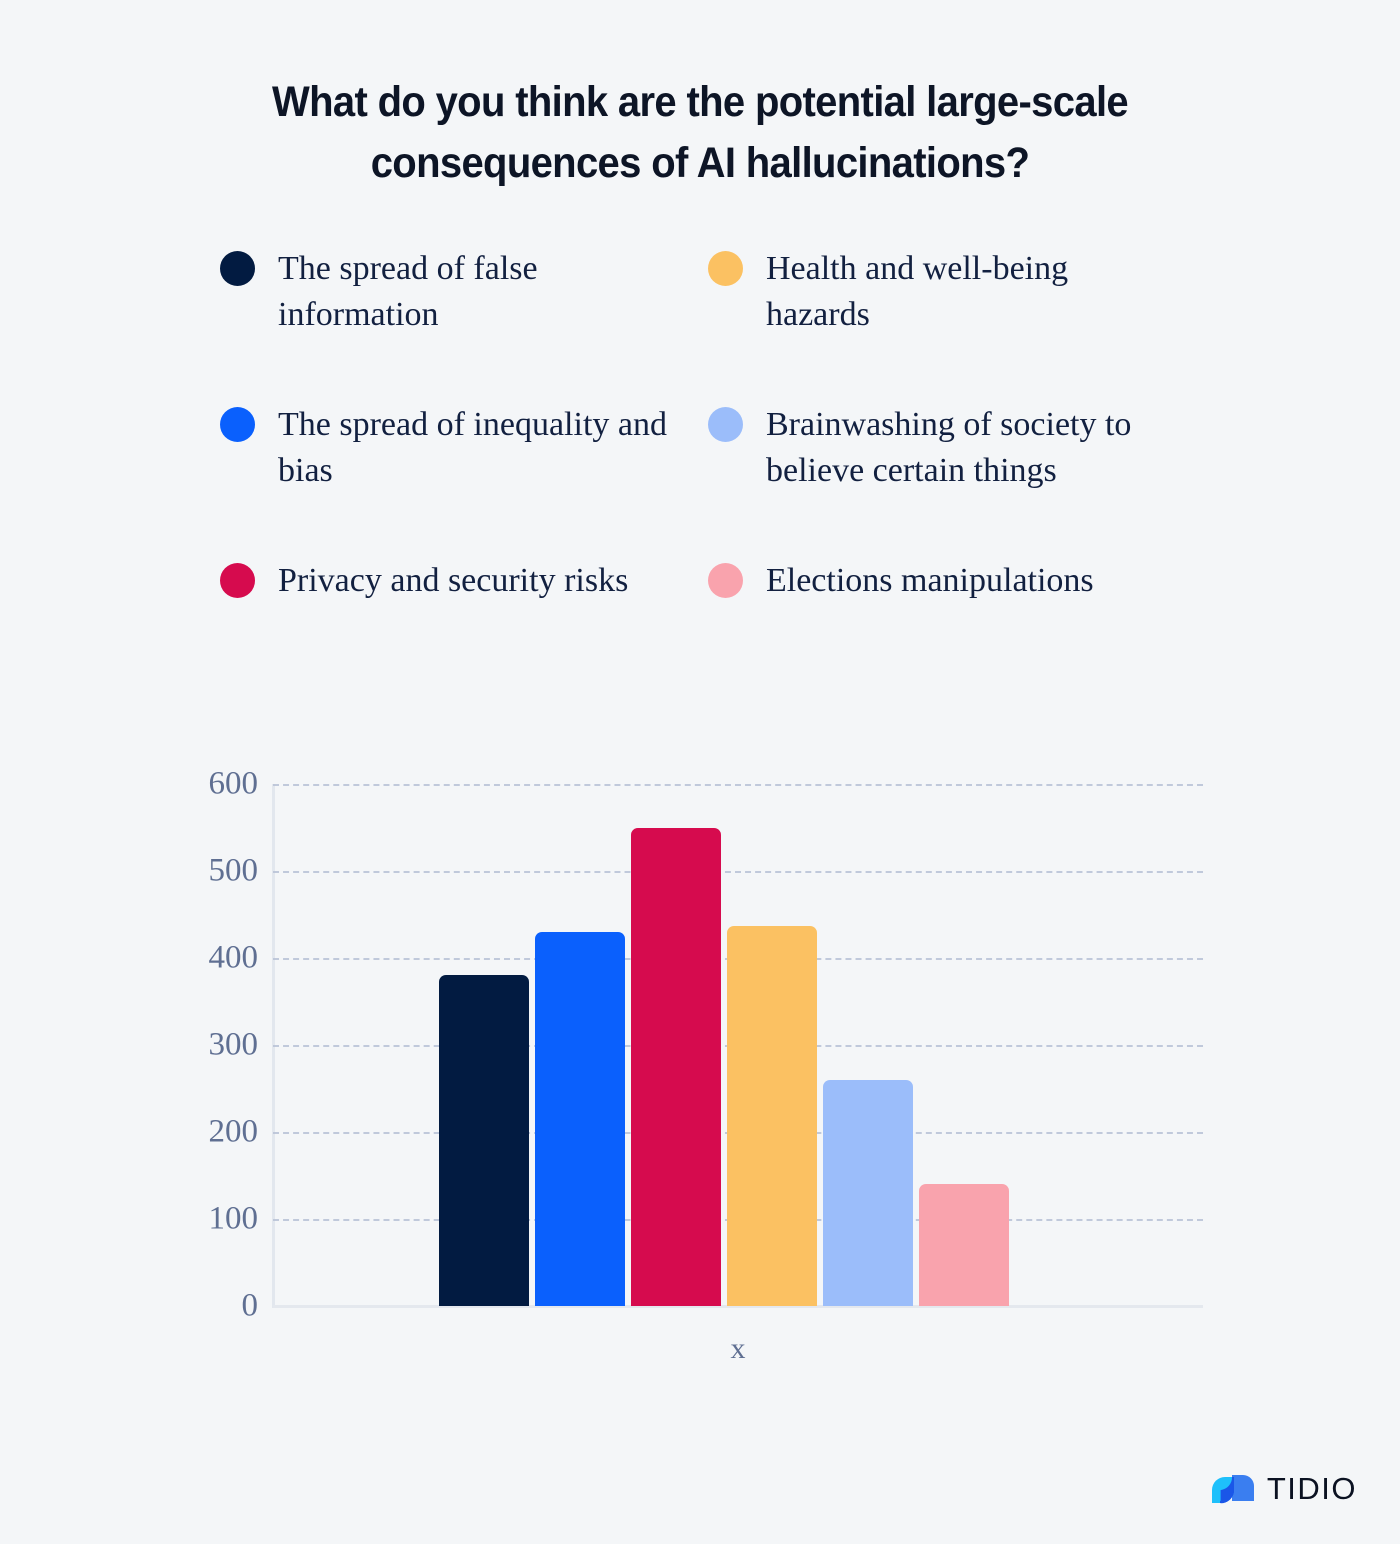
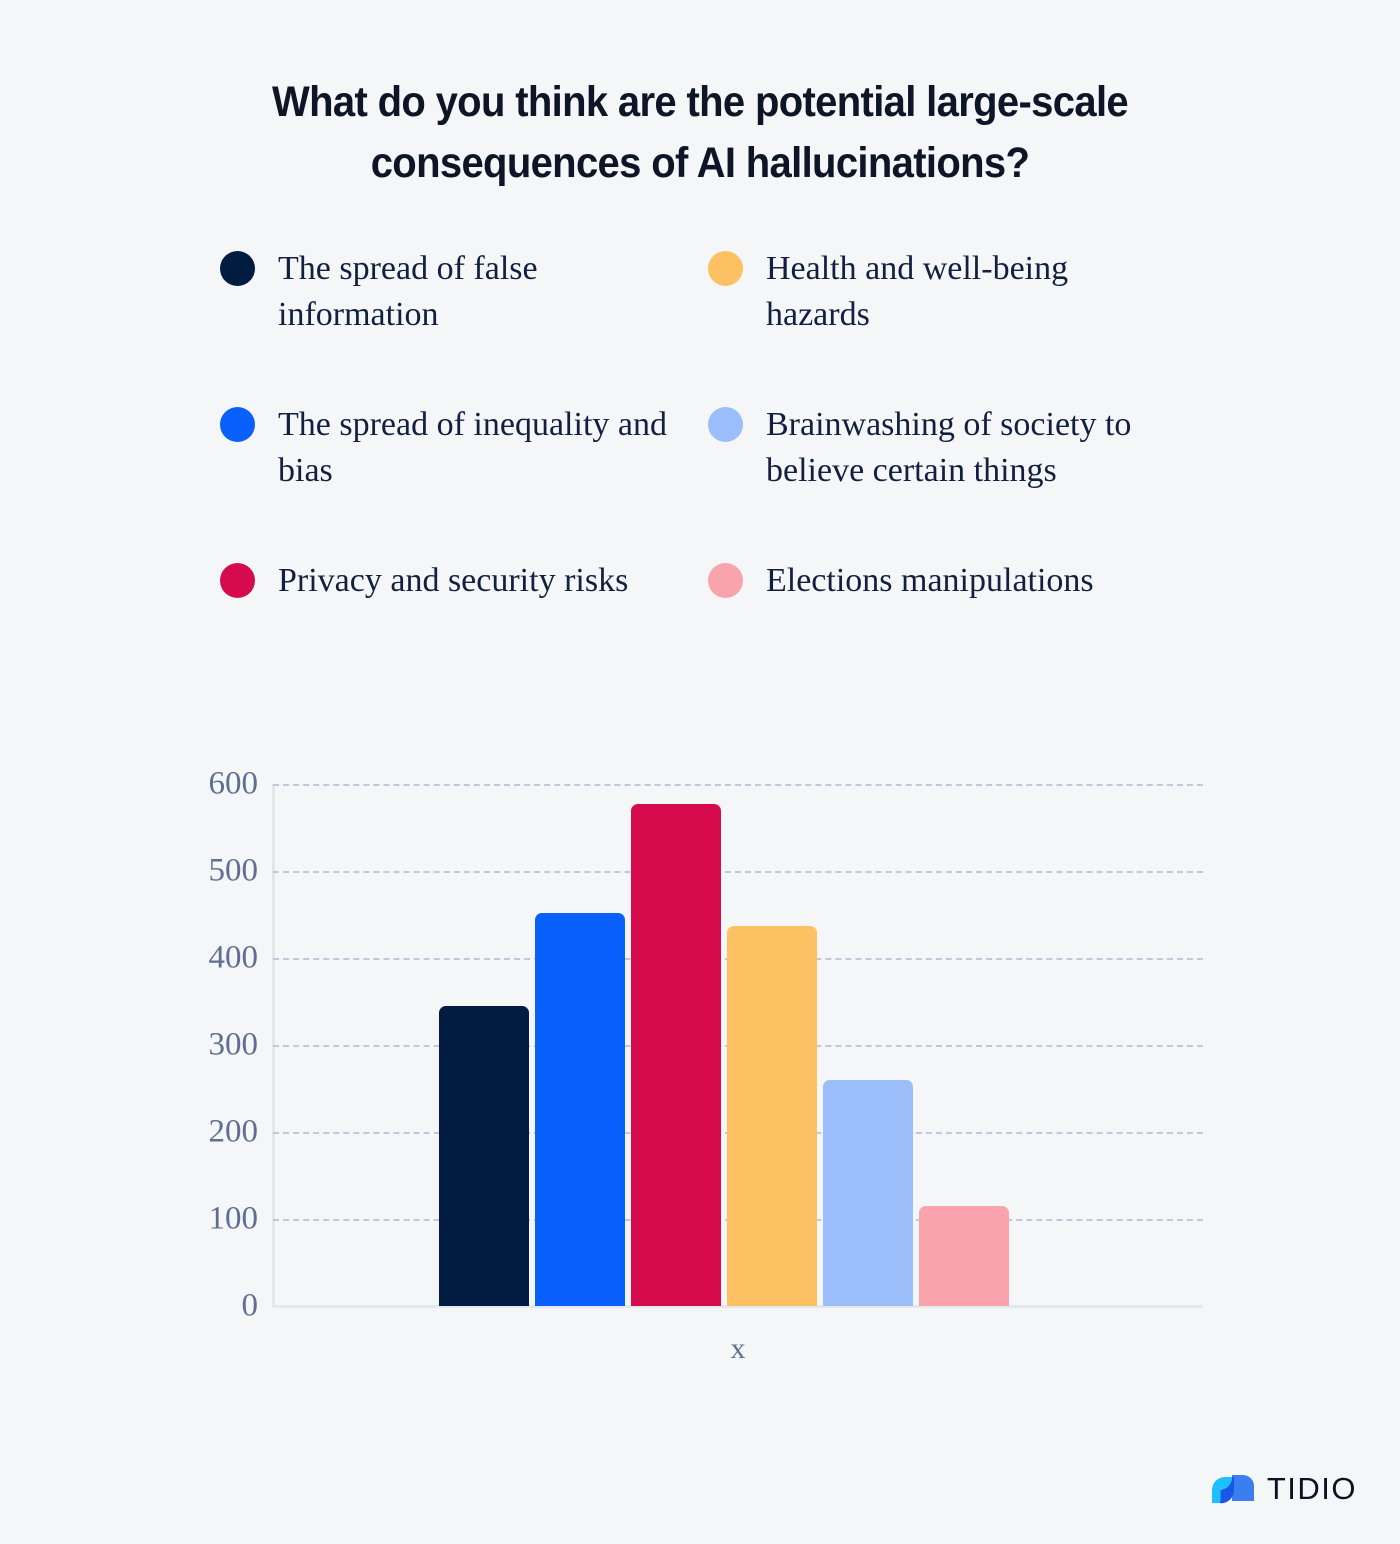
The spread of false information: 380 -> 340
The spread of inequality and bias: 430 -> 450
Privacy and security risks: 550 -> 580
Elections manipulations: 140 -> 120
